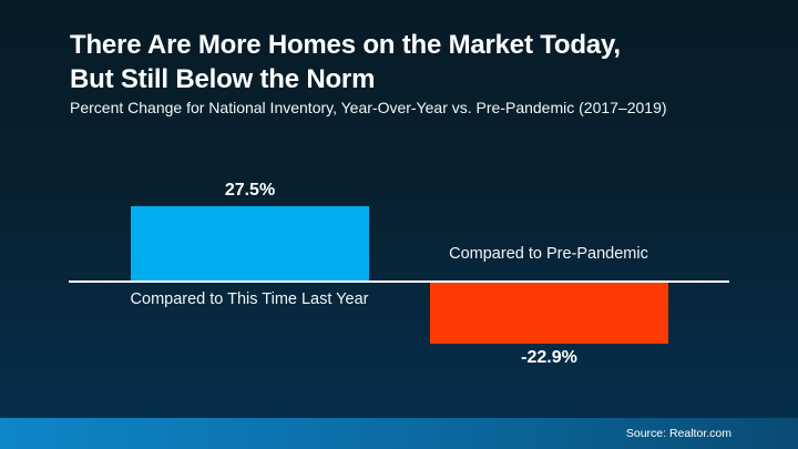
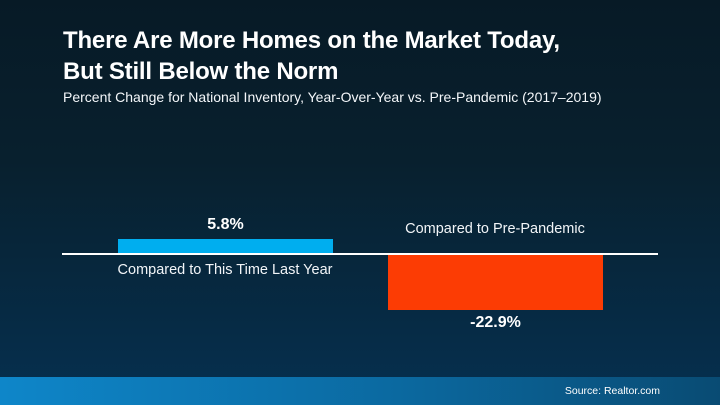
Compared to This Time Last Year: 27.5% -> 5.8%
